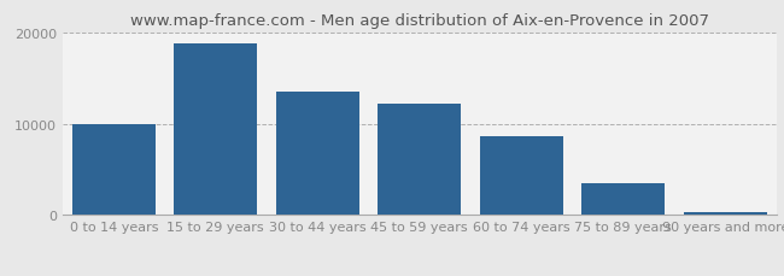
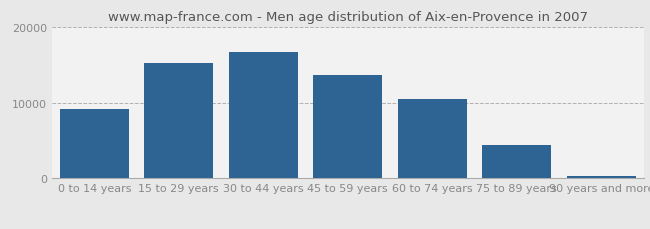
0 to 14 years: 10000 -> 9200
15 to 29 years: 18700 -> 15200
30 to 44 years: 13500 -> 16600
45 to 59 years: 12200 -> 13600
60 to 74 years: 8600 -> 10400
75 to 89 years: 3500 -> 4400
